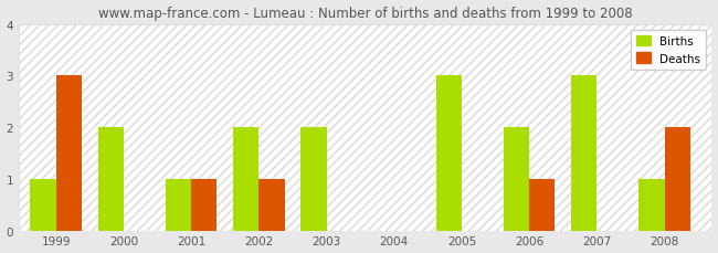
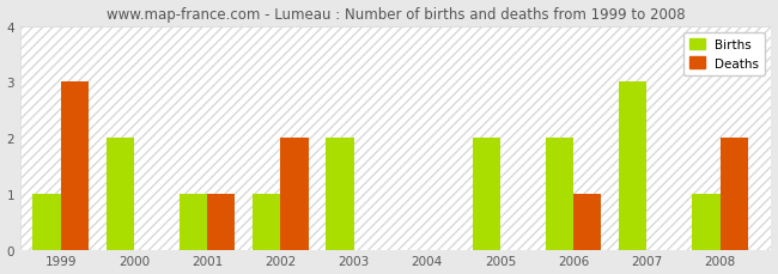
Births/2002: 2 -> 1
Deaths/2002: 1 -> 2
Births/2005: 3 -> 2
